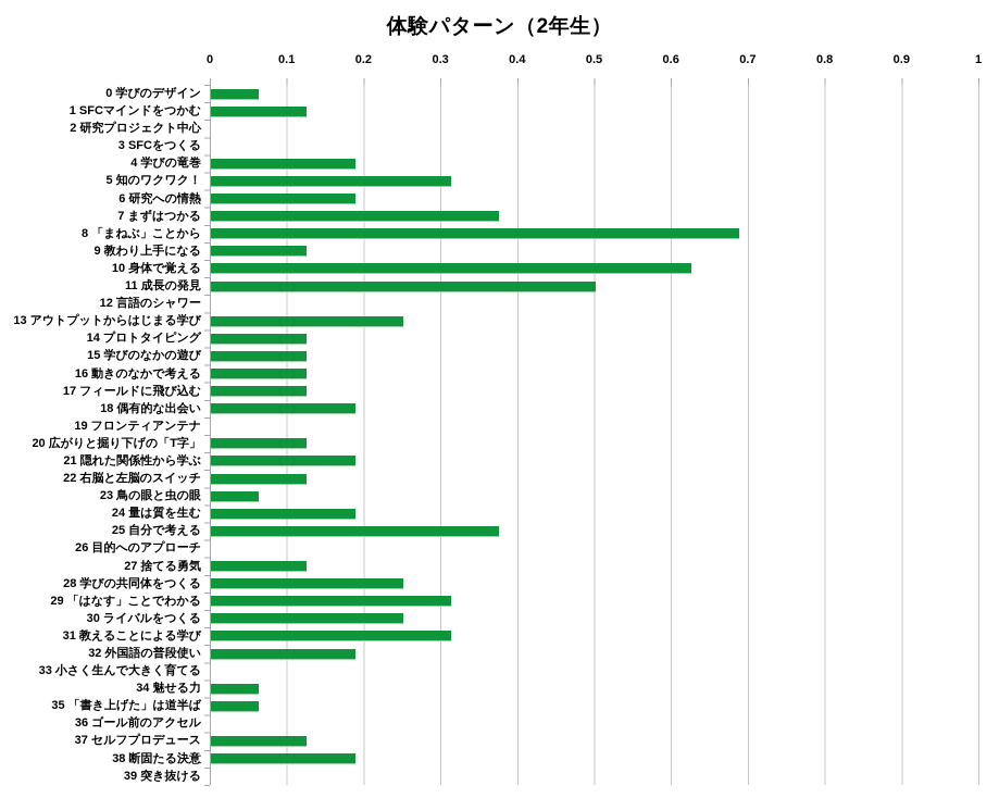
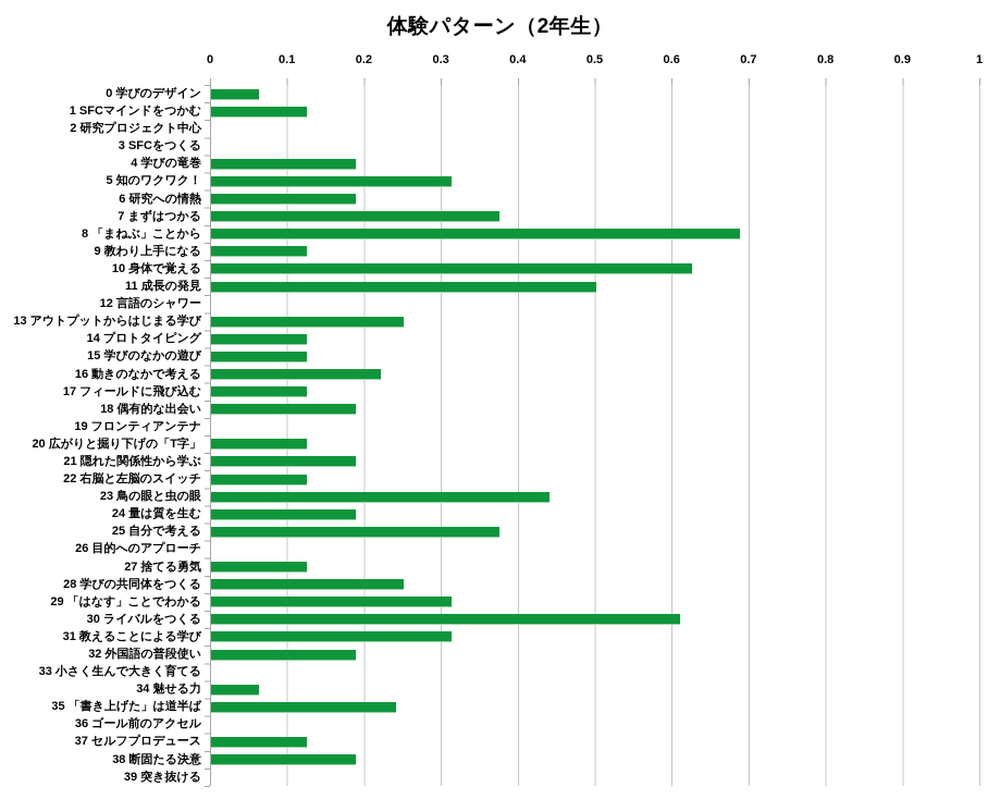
16 動きのなかで考える: 0.12 -> 0.22
23 鳥の眼と虫の眼: 0.06 -> 0.44
30 ライバルをつくる: 0.25 -> 0.61
35 「書き上げた」は道半ば: 0.06 -> 0.24
